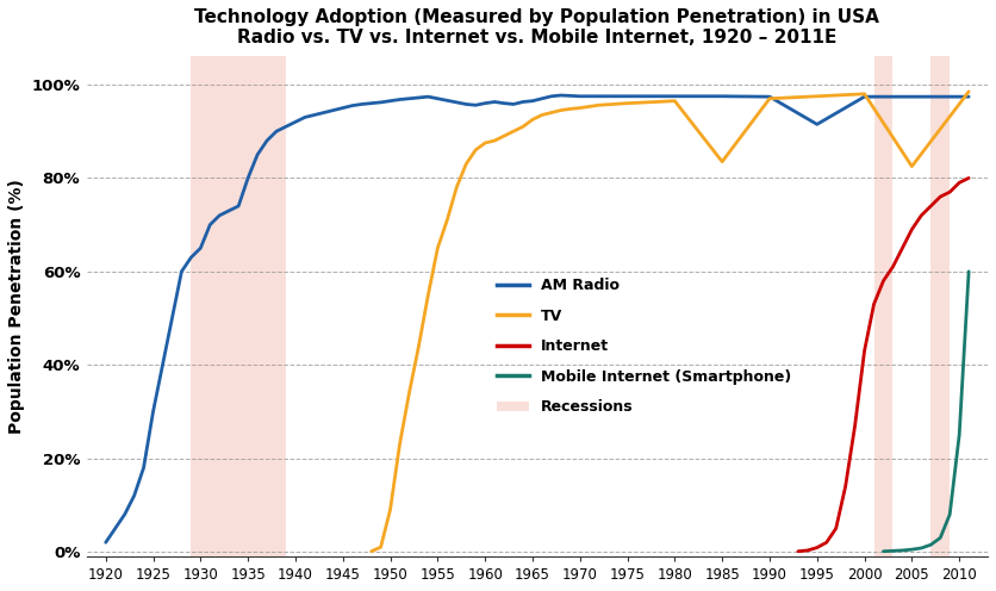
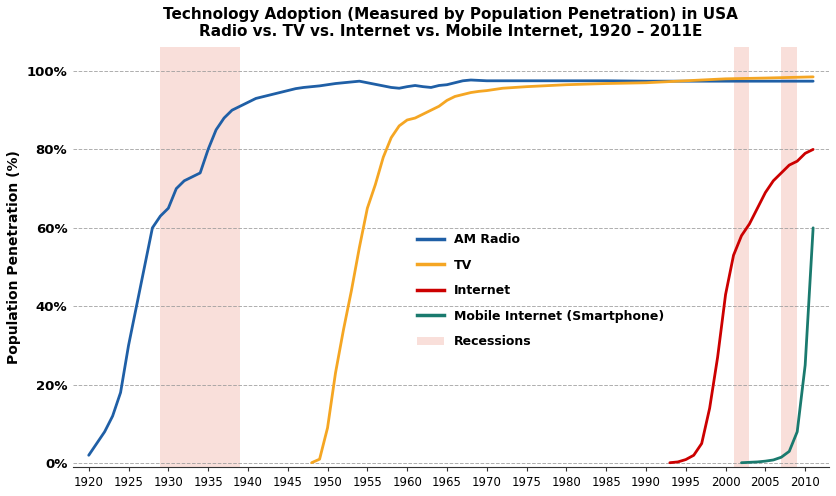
TV/1985: 83.5% -> 96.8%
AM Radio/1995: 91.5% -> 97.4%
TV/2005: 82.5% -> 98.2%
